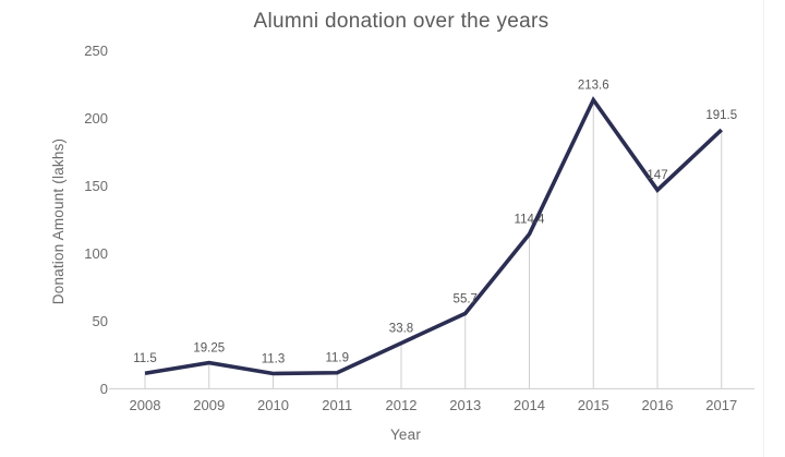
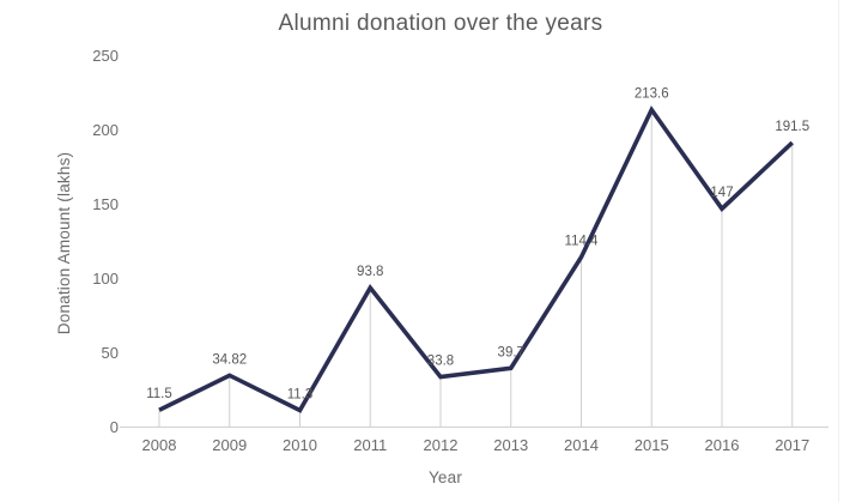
2009: 19.25 -> 34.82
2011: 11.9 -> 93.8
2013: 55.7 -> 39.7
